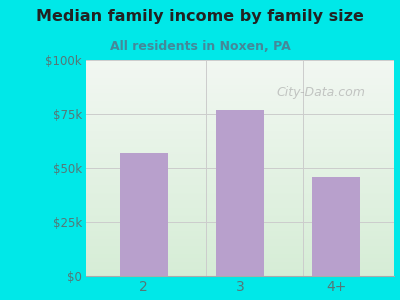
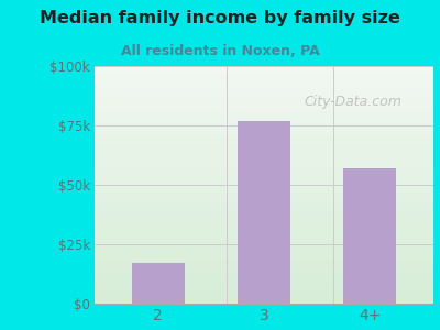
2: $57k -> $17k
4+: $46k -> $57k
